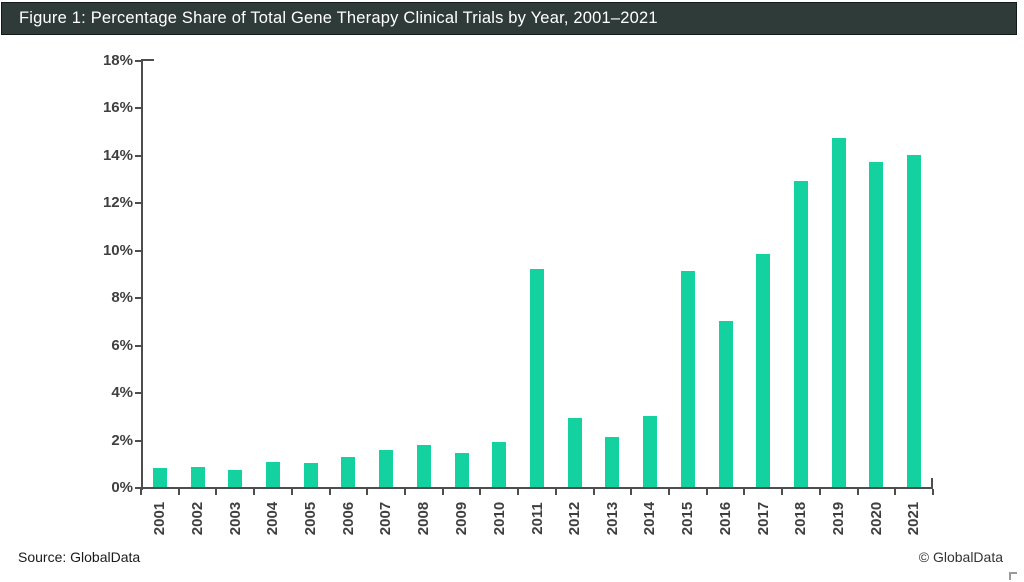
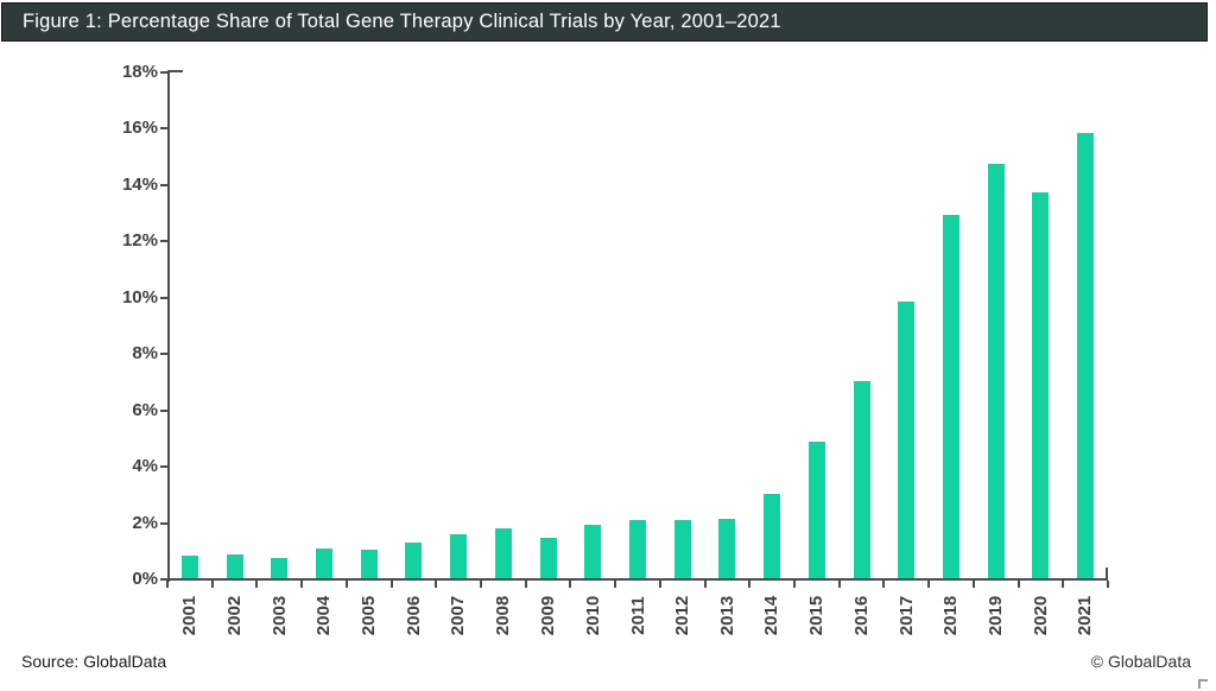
2011: 9.2% -> 2.0%
2012: 2.9% -> 2.0%
2015: 9.1% -> 4.8%
2021: 14.0% -> 15.8%
